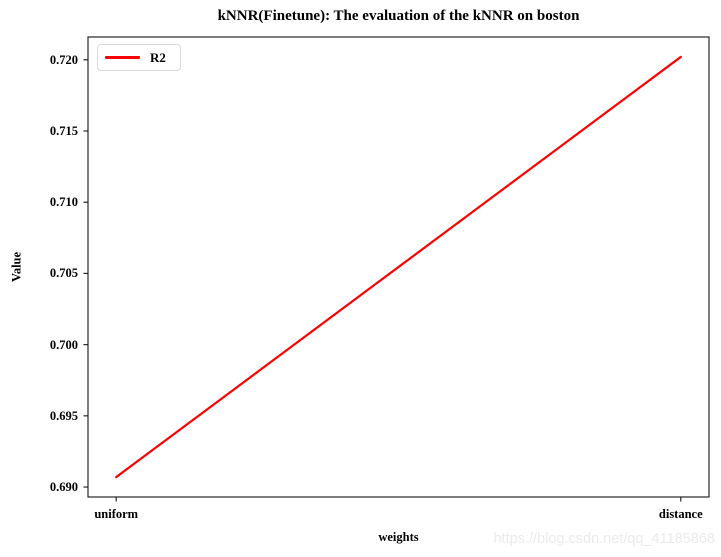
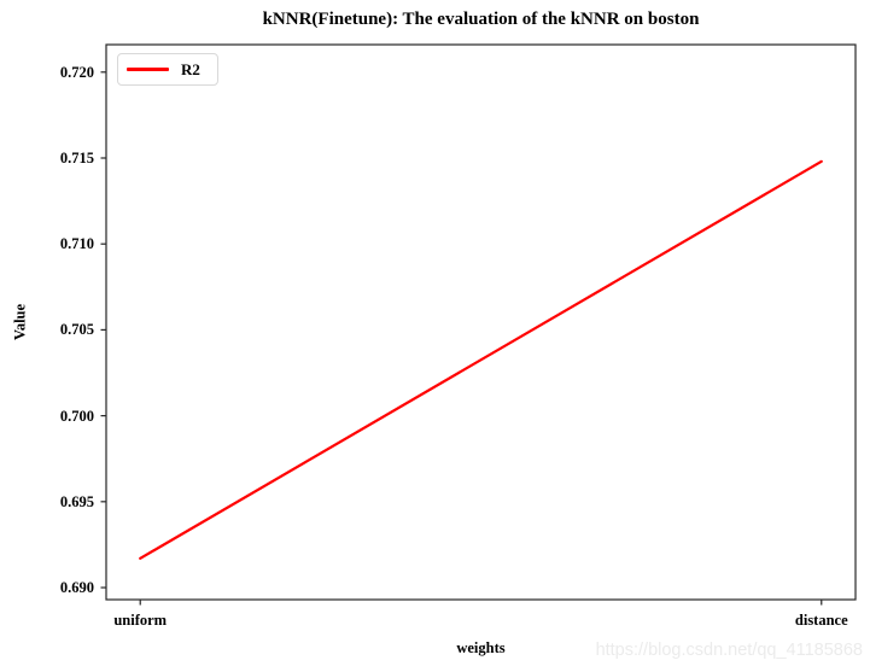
uniform: 0.6907 -> 0.6917
distance: 0.7202 -> 0.7148
